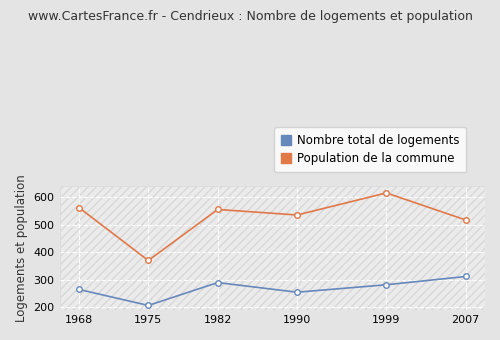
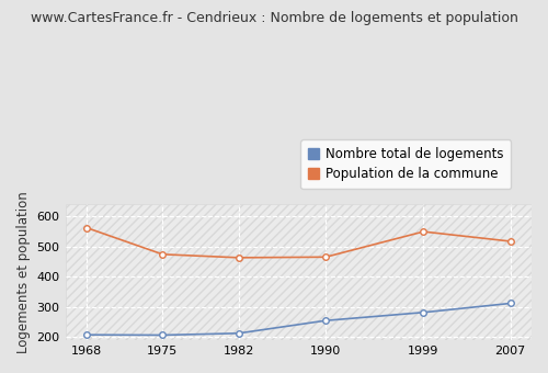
Nombre total de logements/1968: 265 -> 208
Population de la commune/1975: 370 -> 474
Nombre total de logements/1982: 290 -> 213
Population de la commune/1982: 555 -> 463
Population de la commune/1990: 535 -> 465
Population de la commune/1999: 615 -> 549
